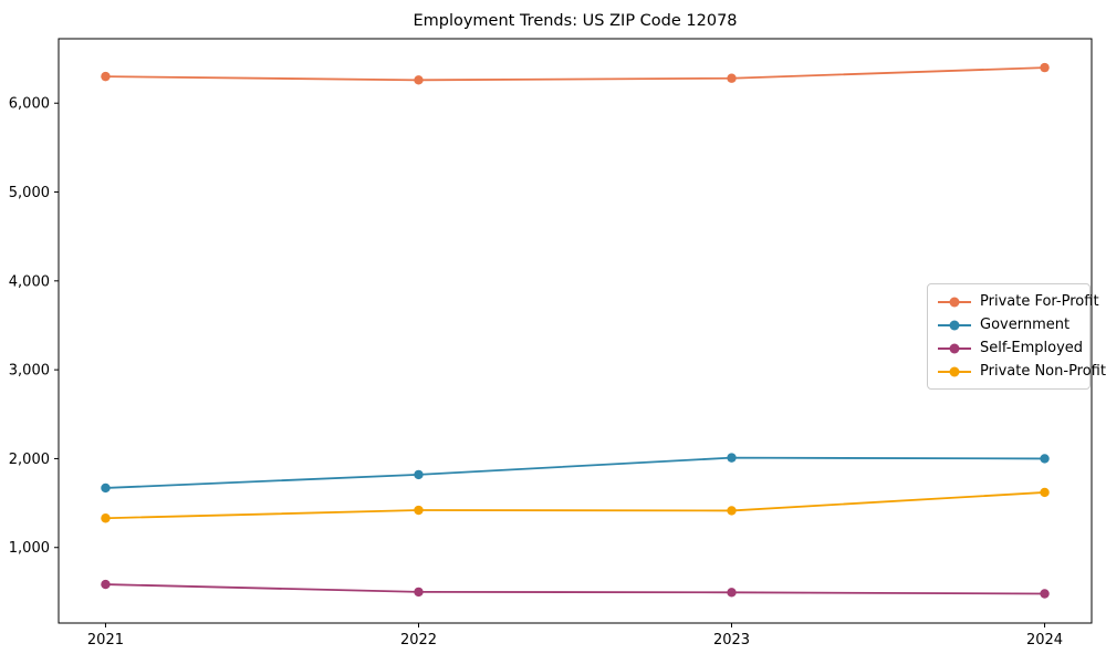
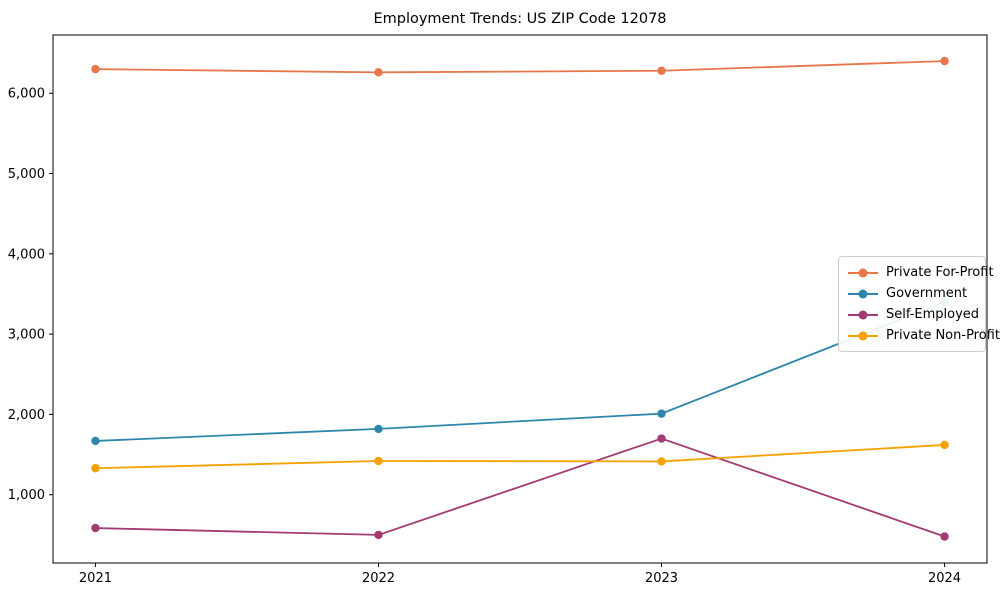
Self-Employed/2023: 500 -> 1700
Government/2024: 2000 -> 3400
